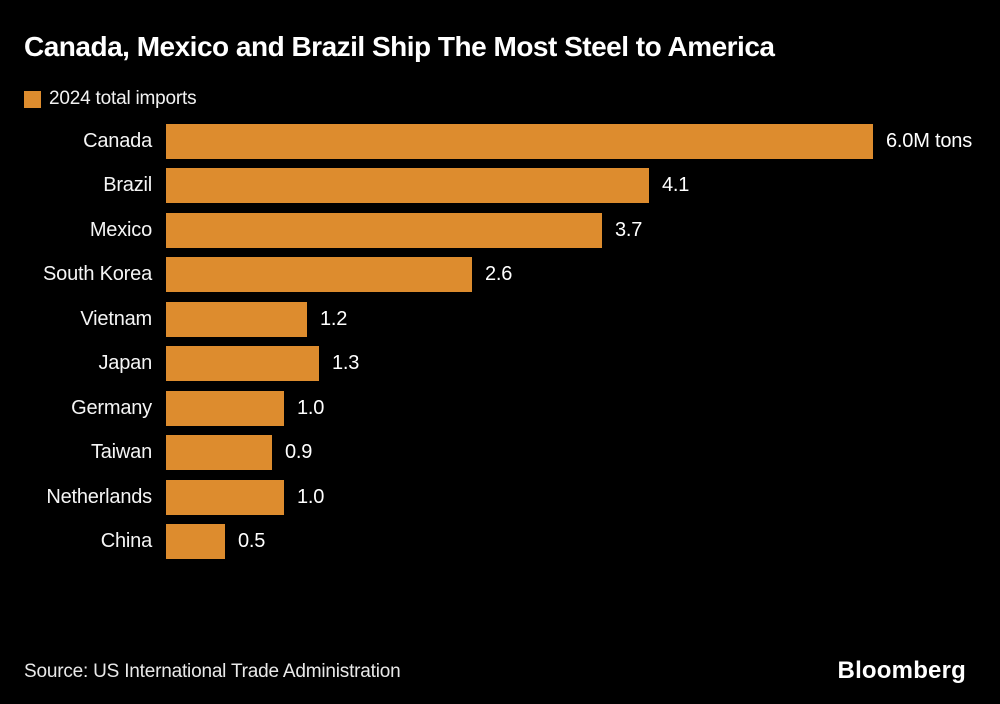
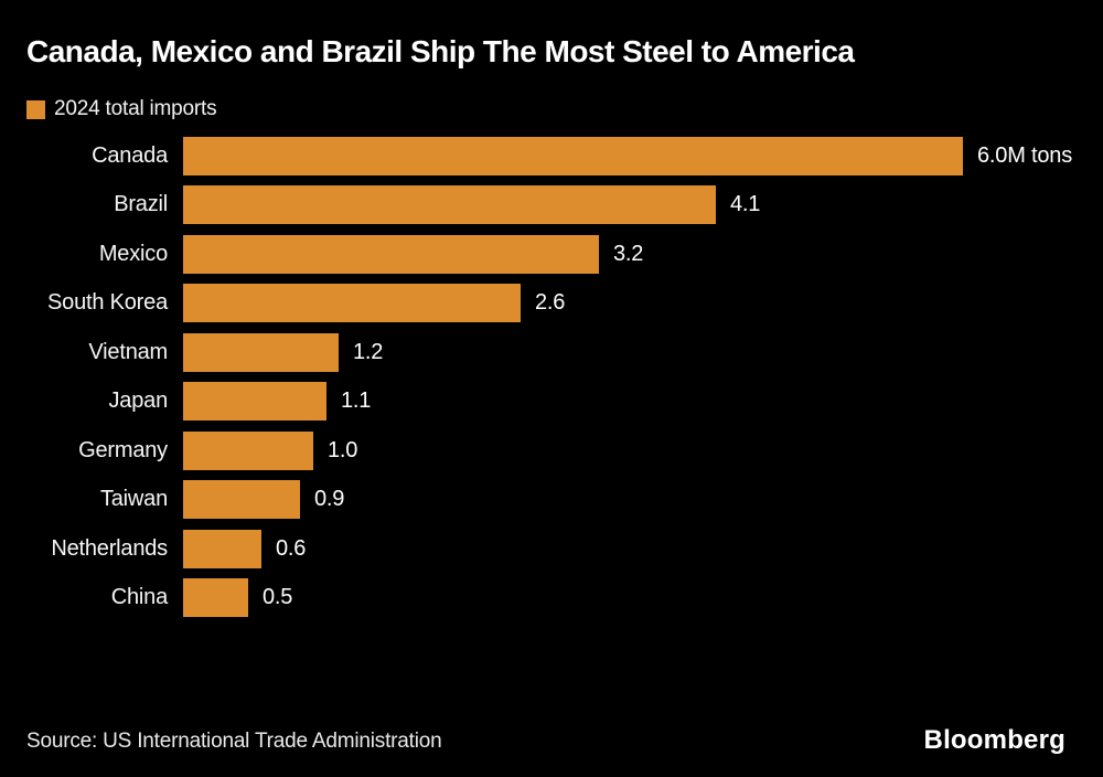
Mexico: 3.7 -> 3.2
Japan: 1.3 -> 1.1
Netherlands: 1.0 -> 0.6
